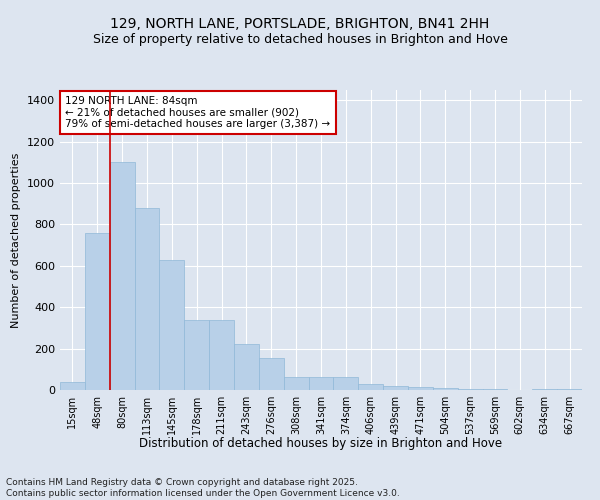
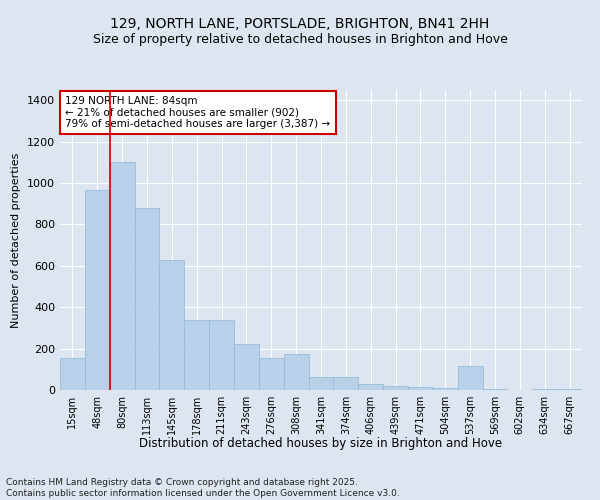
15sqm: 40 -> 155
48sqm: 760 -> 965
308sqm: 65 -> 175
537sqm: 5 -> 115
